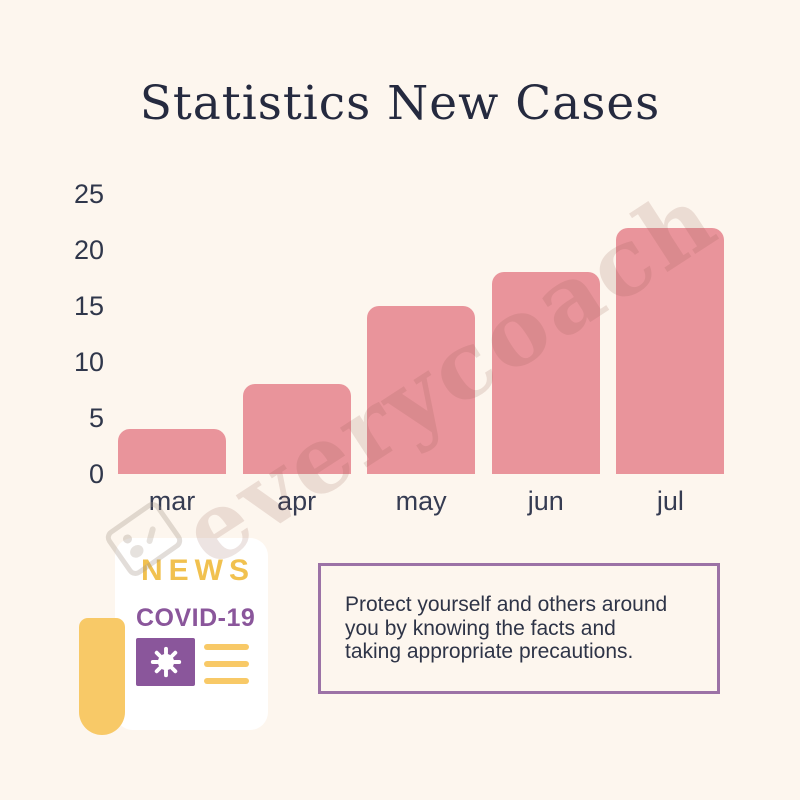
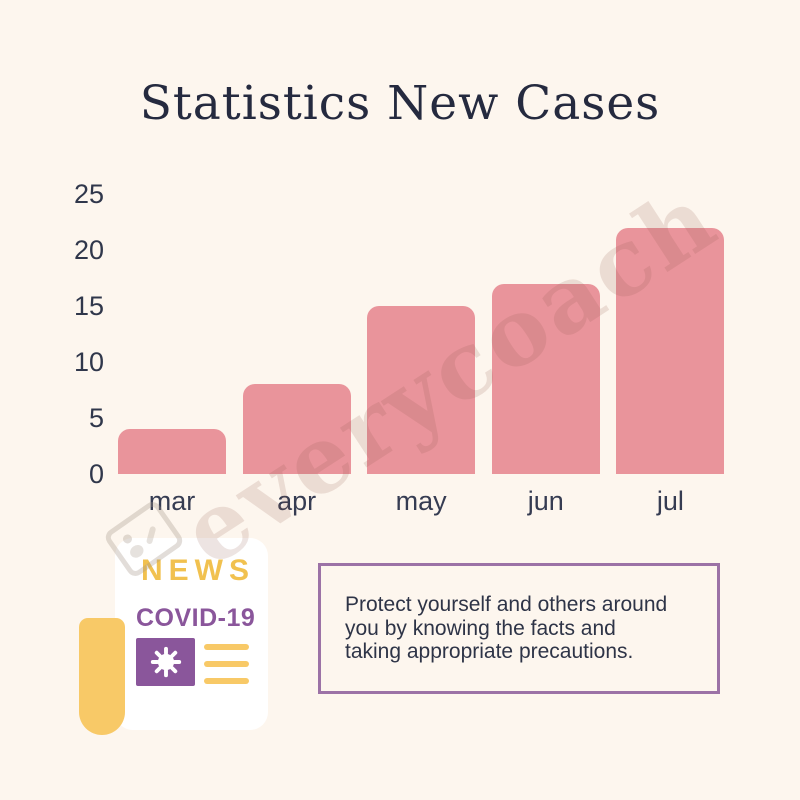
jun: 18 -> 17
